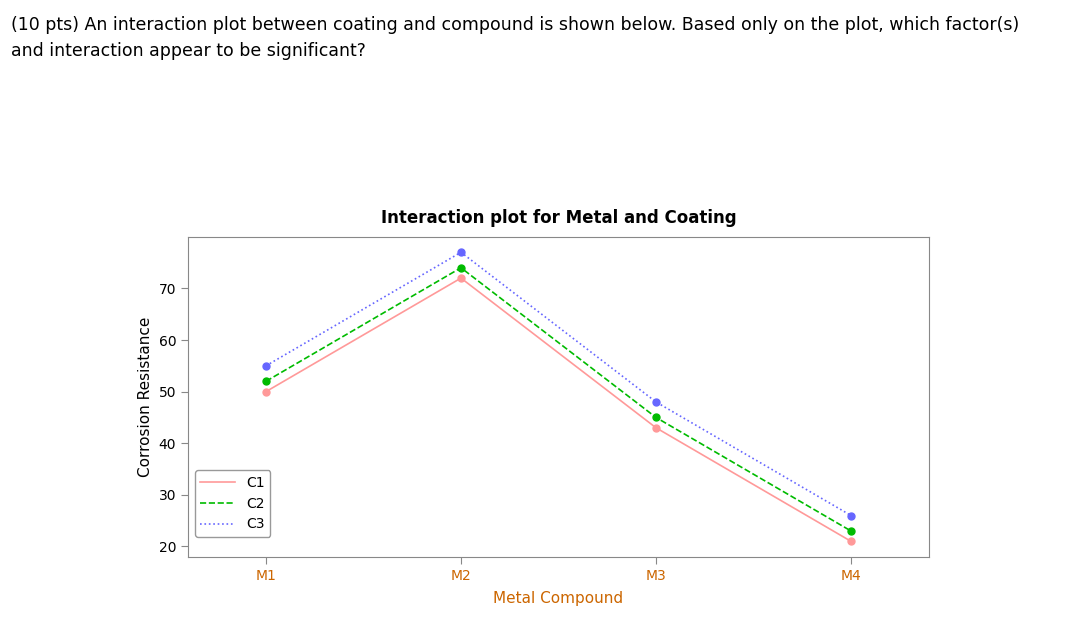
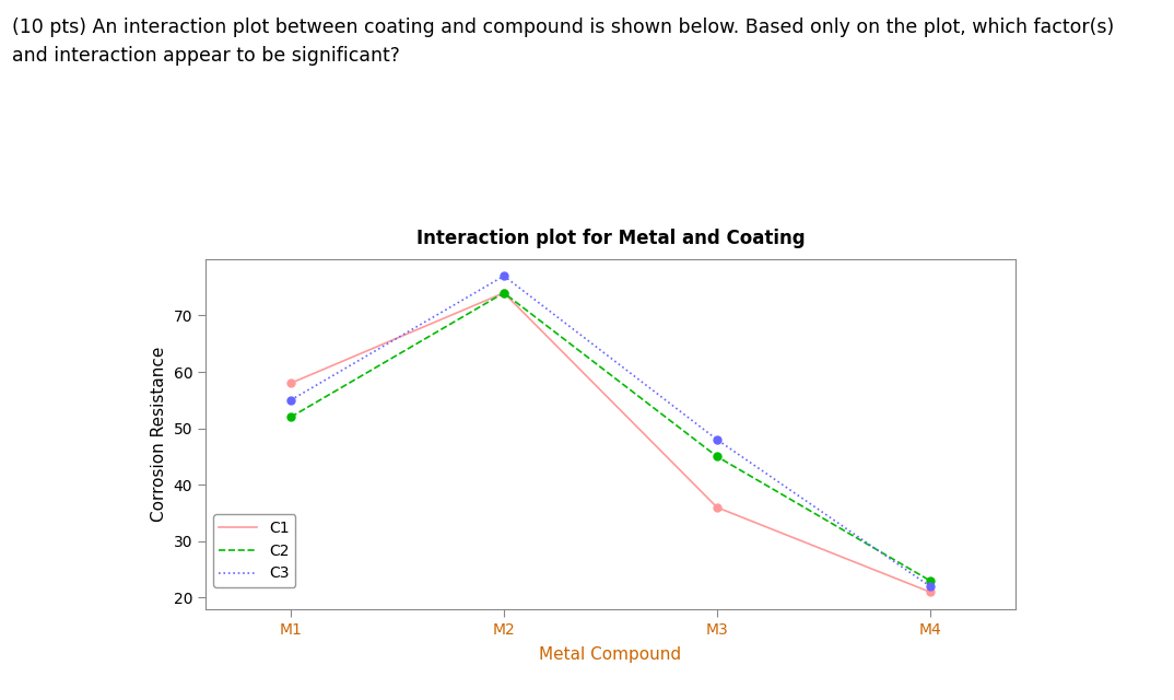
C1/M1: 50 -> 58
C1/M2: 72 -> 74
C1/M3: 43 -> 36
C3/M4: 26 -> 22
